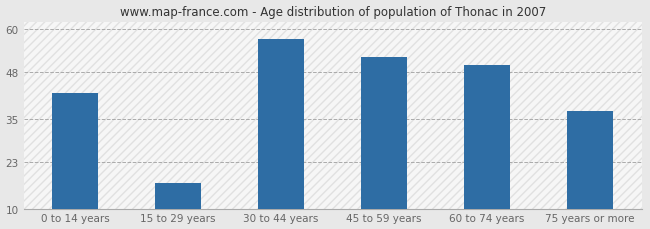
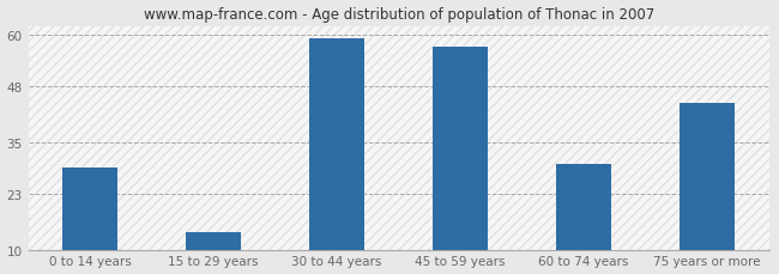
0 to 14 years: 42 -> 29
15 to 29 years: 17 -> 14
30 to 44 years: 57 -> 59
45 to 59 years: 52 -> 57
60 to 74 years: 50 -> 30
75 years or more: 37 -> 44
